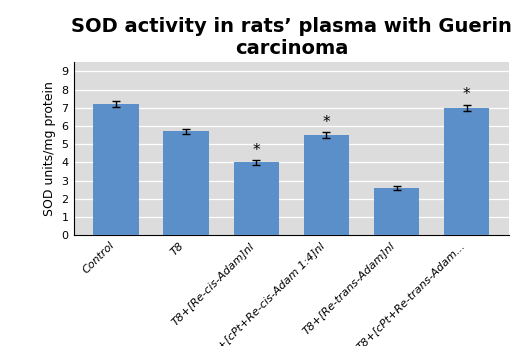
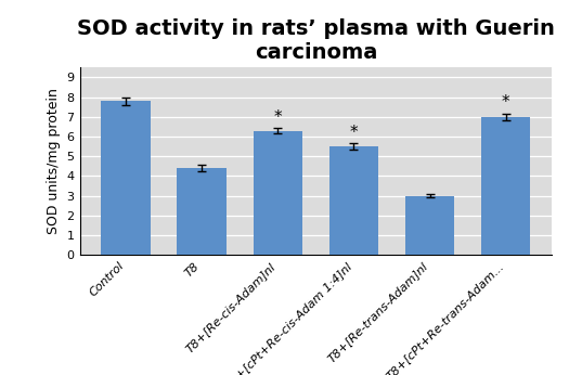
Control: 7.2 -> 7.8
T8: 5.7 -> 4.4
T8+[Re-cis-Adam]nl: 4.0 -> 6.3
T8+[Re-trans-Adam]nl: 2.6 -> 3.0
